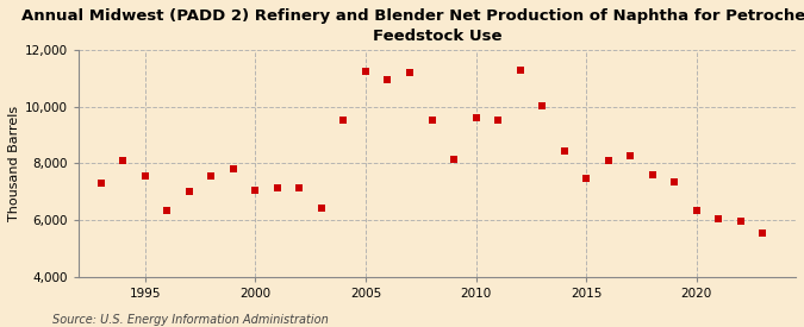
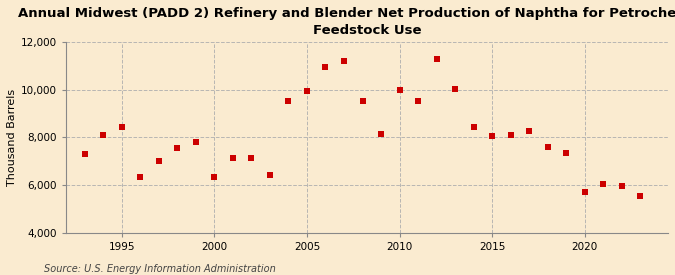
1995: 7,550 -> 8,450
2000: 7,050 -> 6,350
2005: 11,250 -> 9,950
2010: 9,600 -> 10,000
2015: 7,450 -> 8,050
2020: 6,350 -> 5,700
